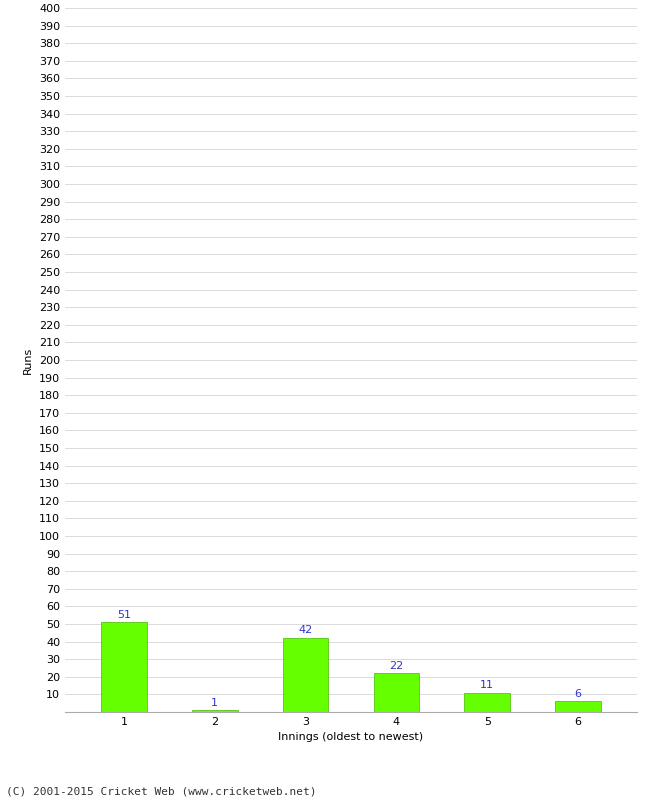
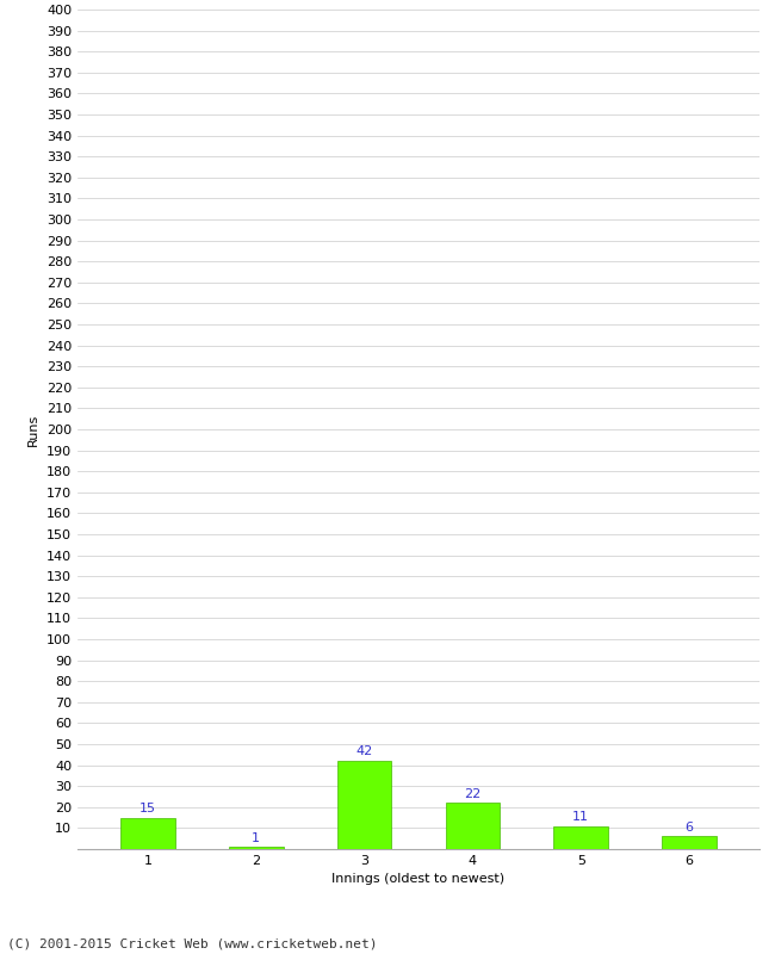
1: 51 -> 15
